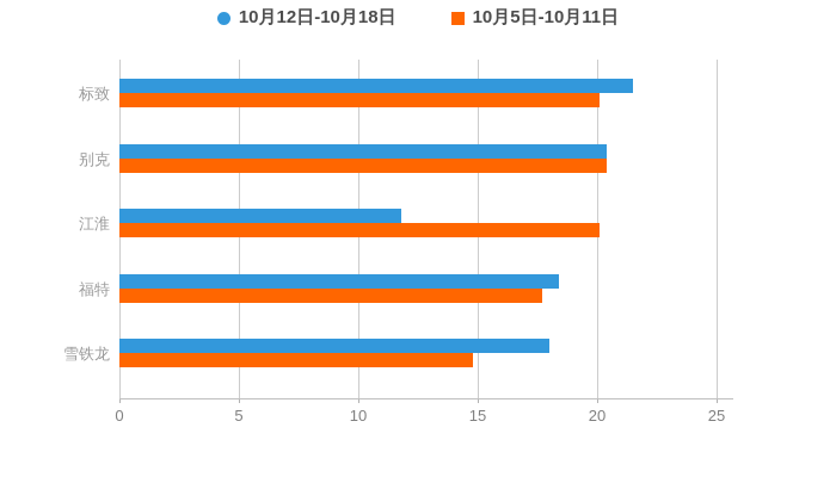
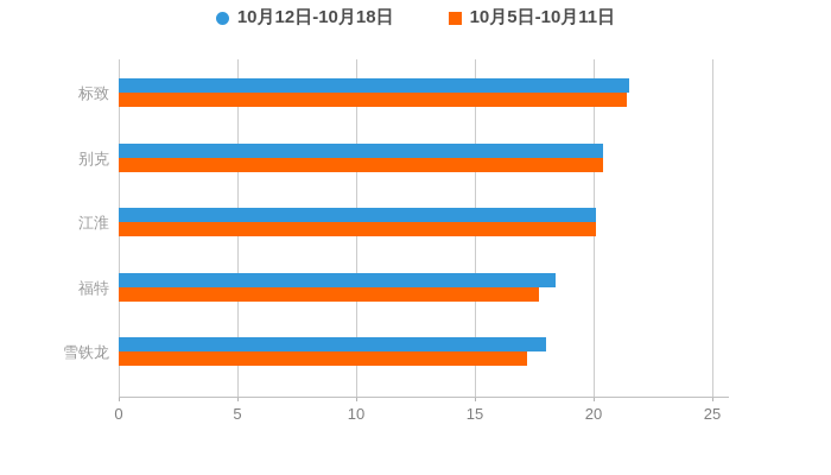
10月5日-10月11日/标致: 20.1 -> 21.4
10月12日-10月18日/江淮: 11.8 -> 20.1
10月5日-10月11日/雪铁龙: 14.8 -> 17.2
